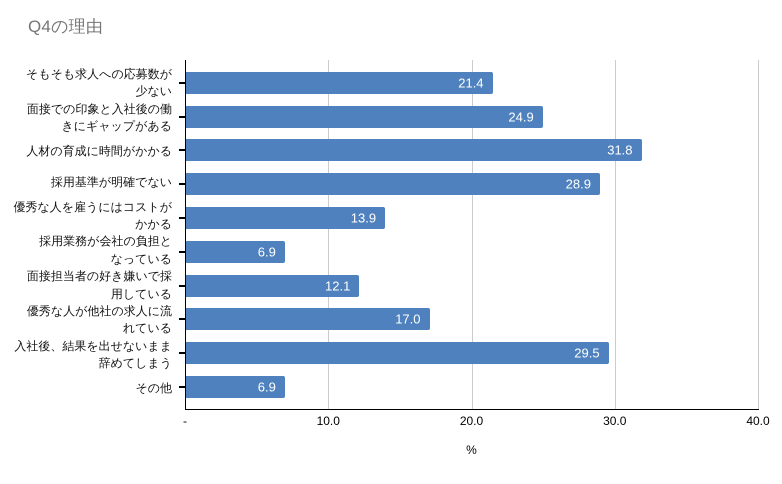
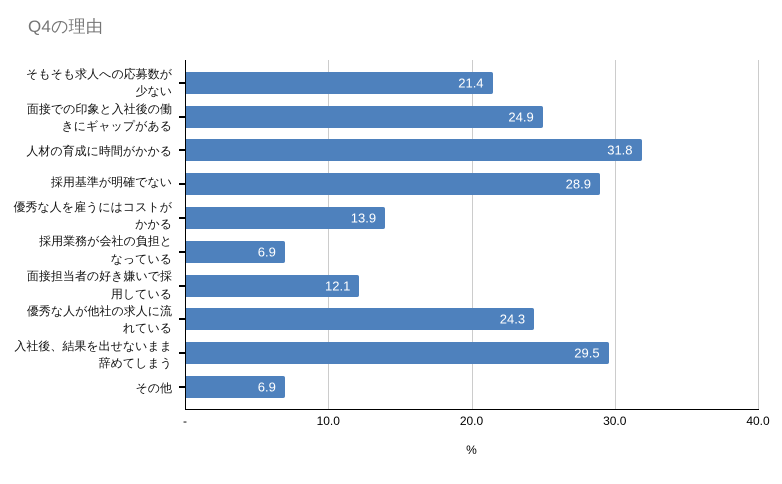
優秀な人が他社の求人に流 れている: 17.0 -> 24.3
